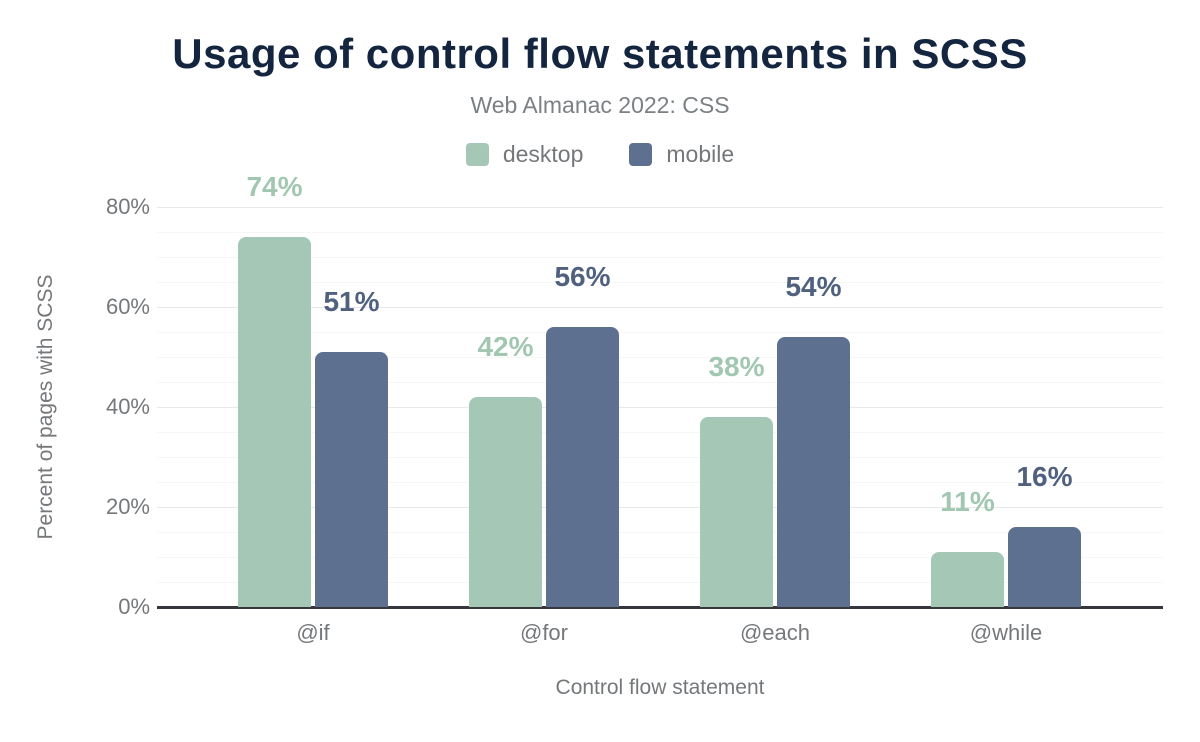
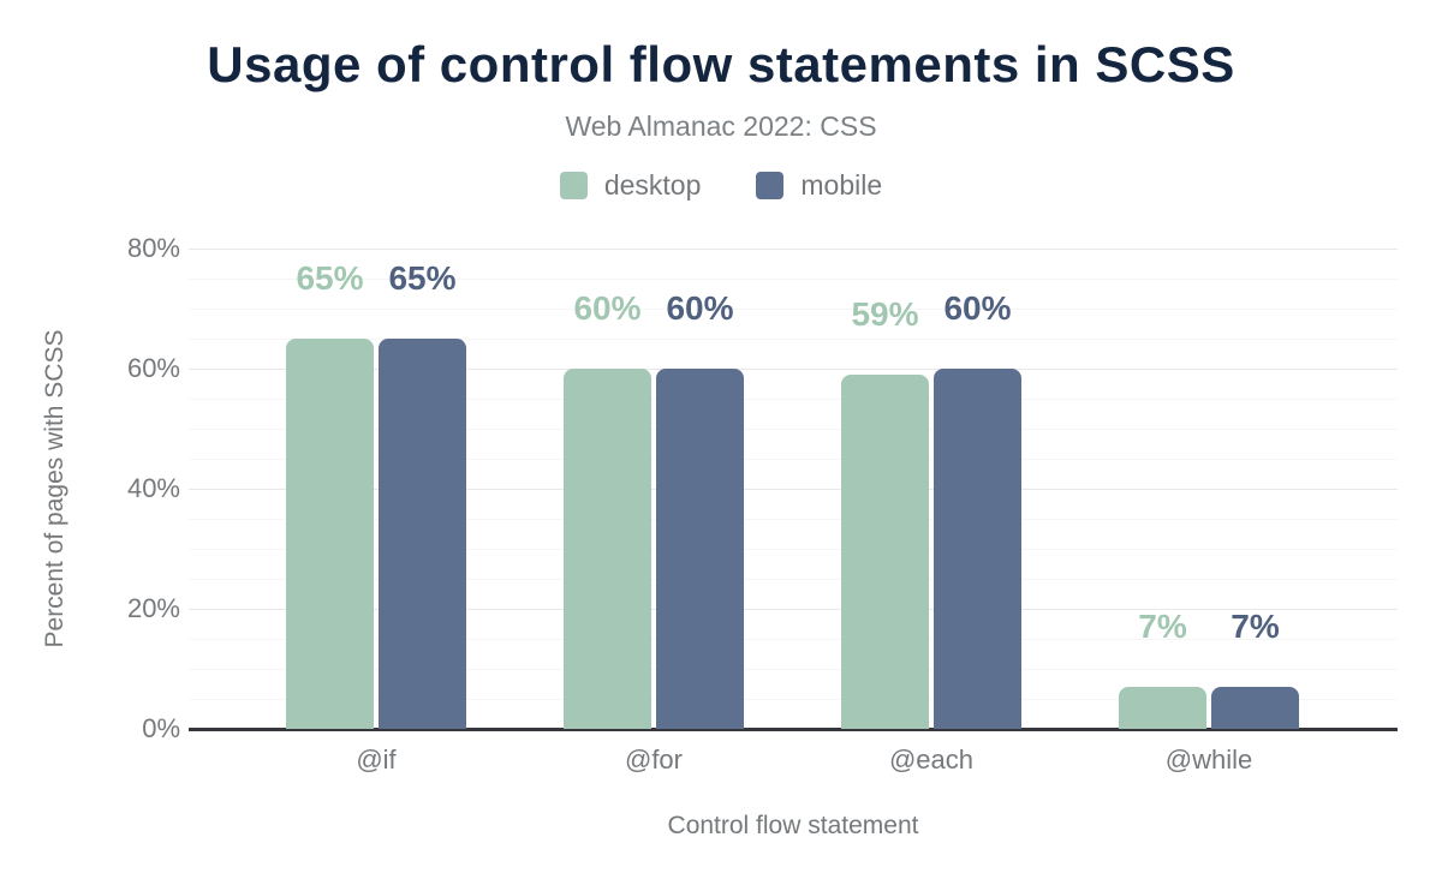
desktop/@if: 74% -> 65%
mobile/@if: 51% -> 65%
desktop/@for: 42% -> 60%
mobile/@for: 56% -> 60%
desktop/@each: 38% -> 59%
mobile/@each: 54% -> 60%
desktop/@while: 11% -> 7%
mobile/@while: 16% -> 7%
